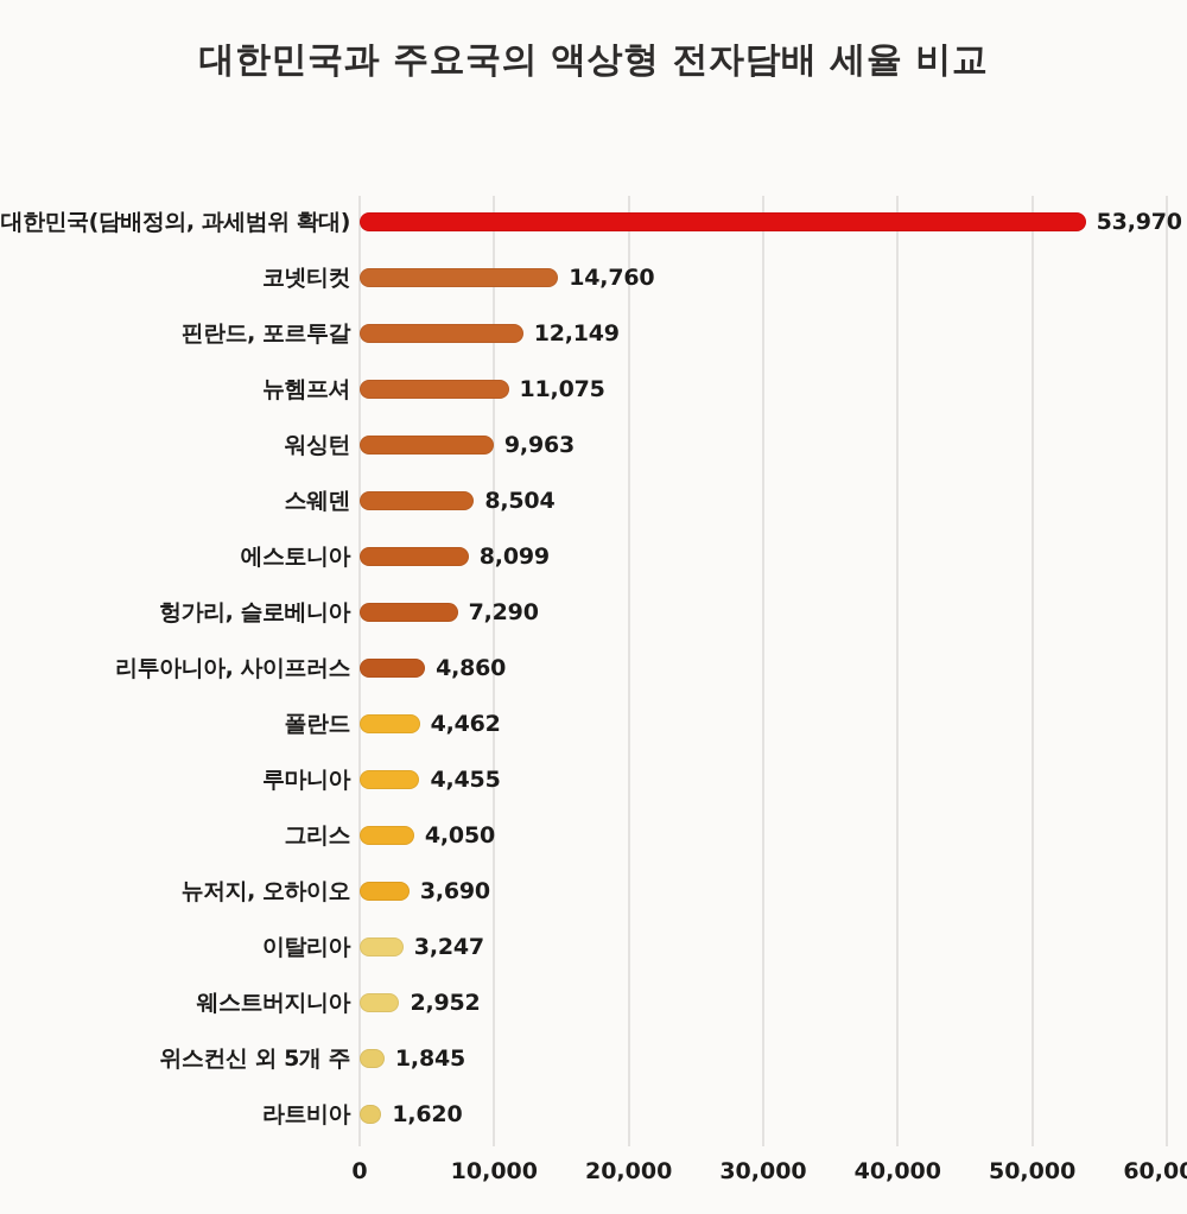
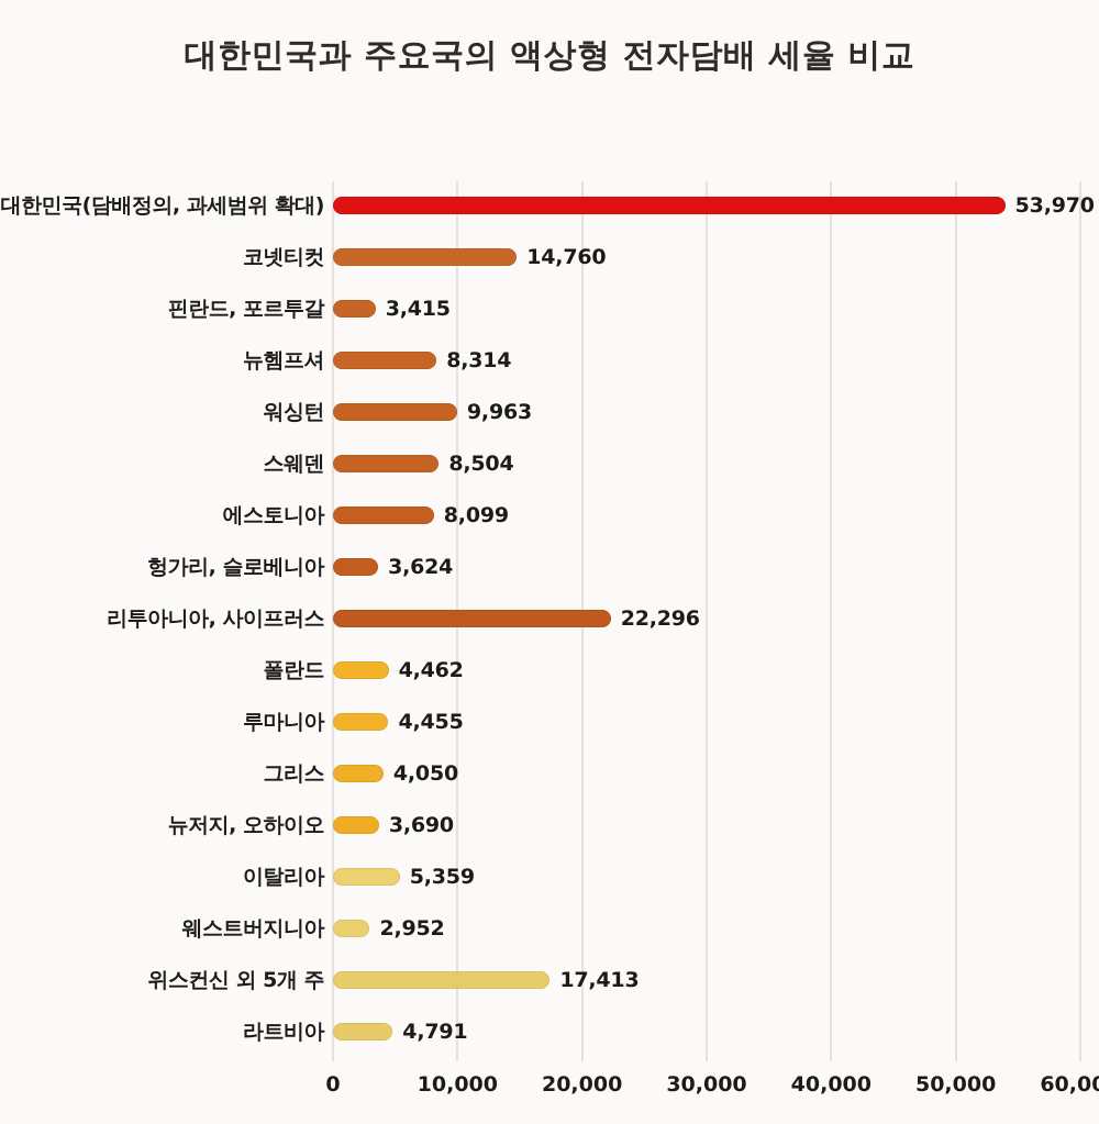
핀란드, 포르투갈: 12,149 -> 3,415
뉴헴프셔: 11,075 -> 8,314
헝가리, 슬로베니아: 7,290 -> 3,624
리투아니아, 사이프러스: 4,860 -> 22,296
이탈리아: 3,247 -> 5,359
위스컨신 외 5개 주: 1,845 -> 17,413
라트비아: 1,620 -> 4,791
